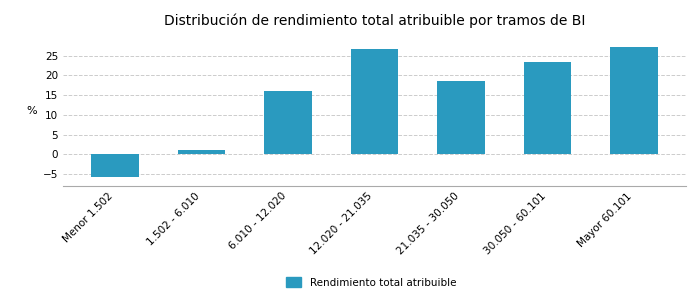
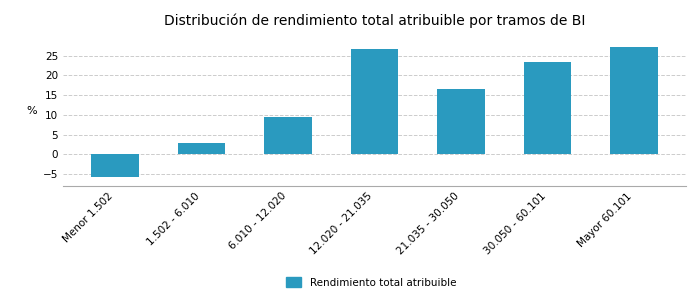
1.502 - 6.010: 1.0 -> 3.0
6.010 - 12.020: 16.0 -> 9.6
21.035 - 30.050: 18.5 -> 16.6
